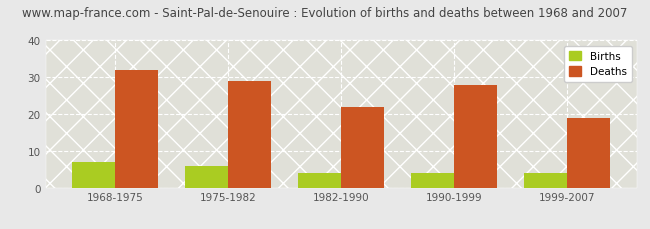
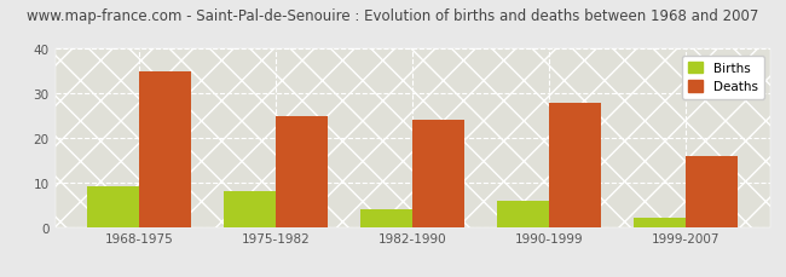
Births/1968-1975: 7 -> 9
Deaths/1968-1975: 32 -> 35
Births/1975-1982: 6 -> 8
Deaths/1975-1982: 29 -> 25
Deaths/1982-1990: 22 -> 24
Births/1990-1999: 4 -> 6
Births/1999-2007: 4 -> 2
Deaths/1999-2007: 19 -> 16
